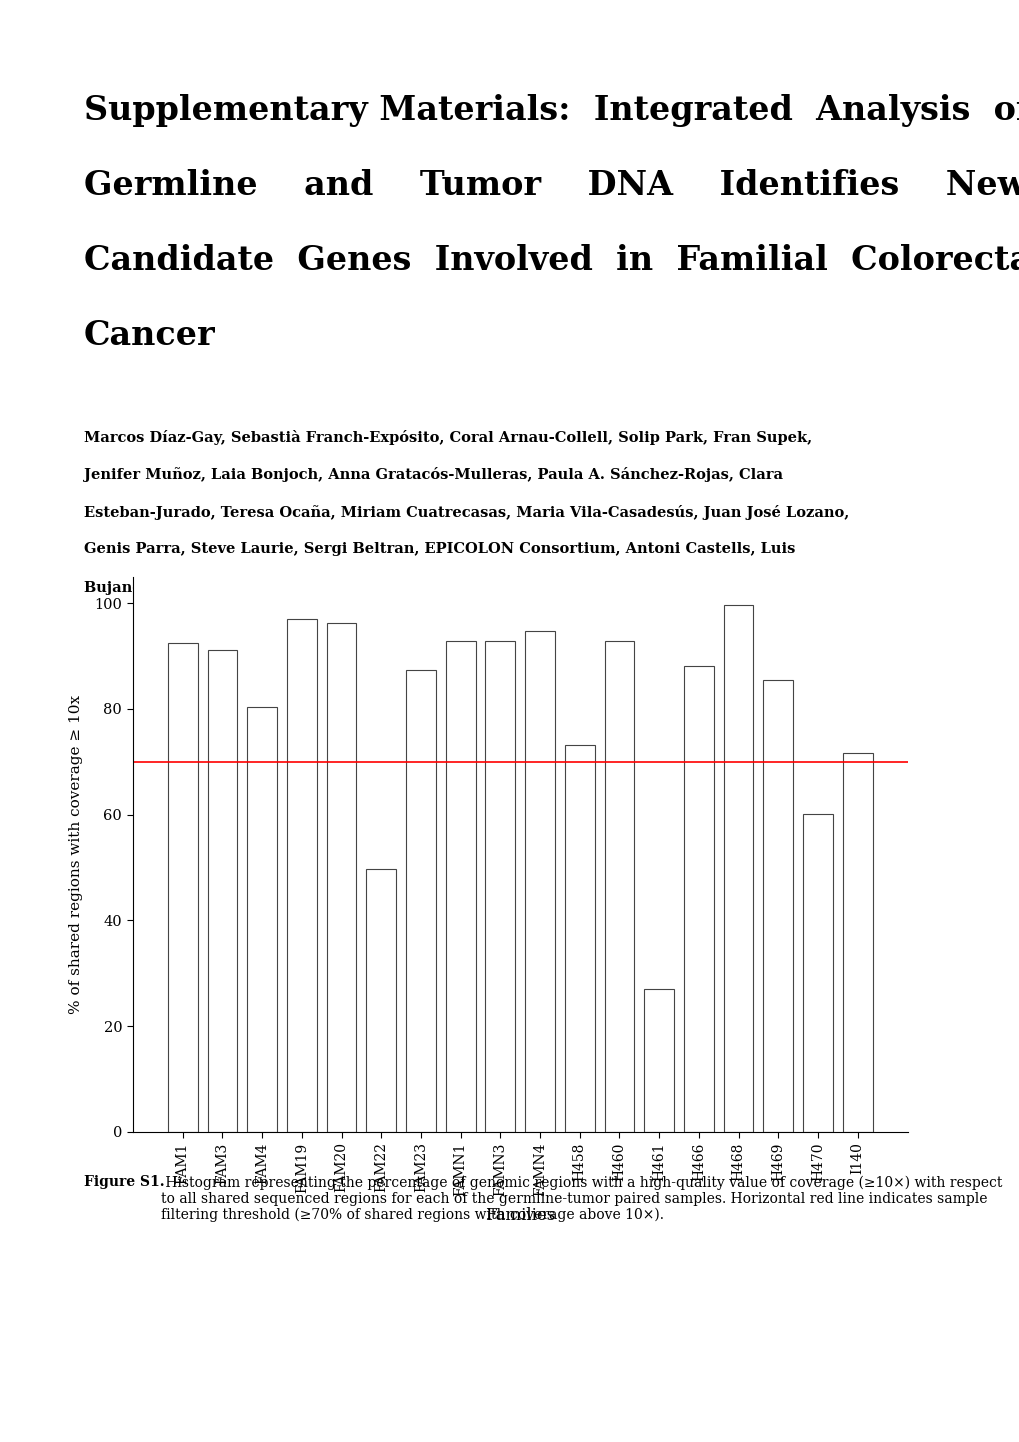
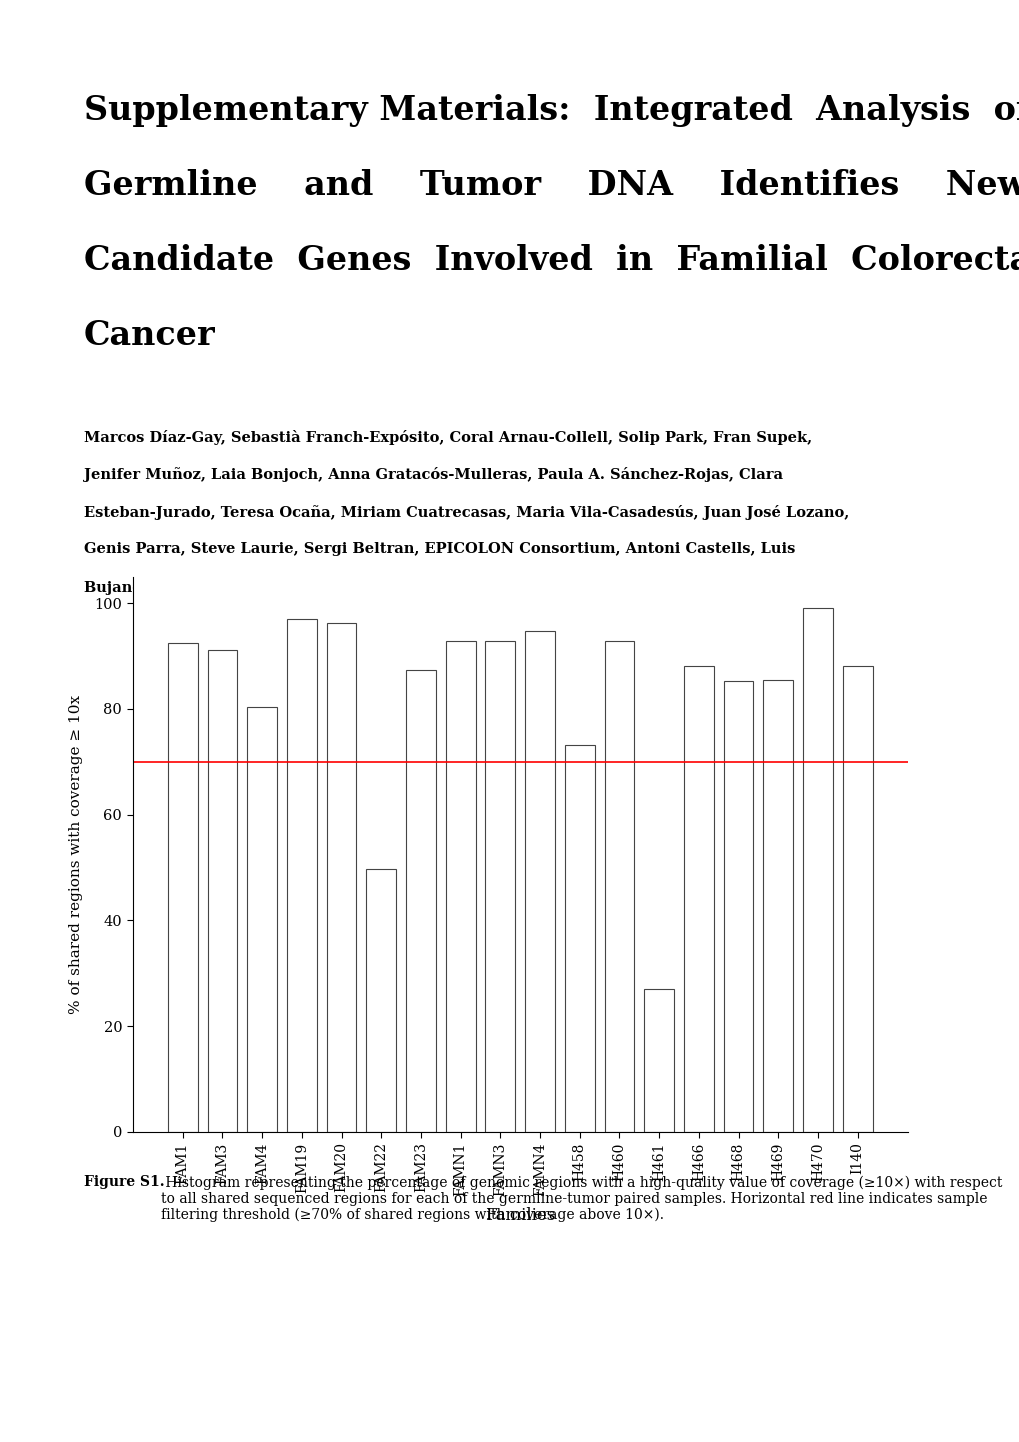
H468: 99.6 -> 85.3
H470: 60.2 -> 99.1
I140: 71.6 -> 88.1
